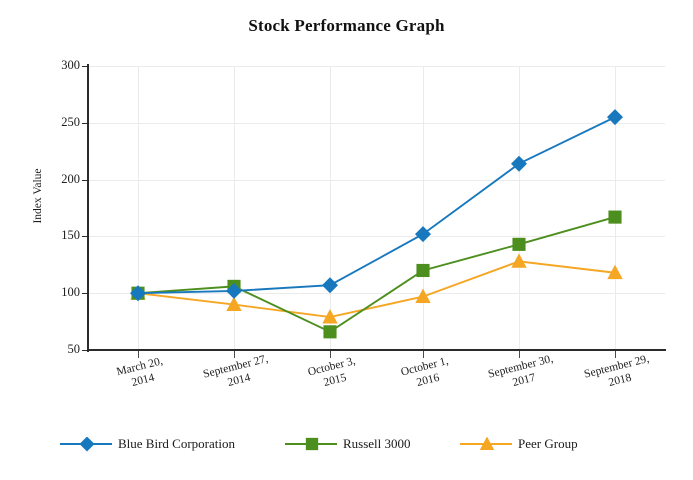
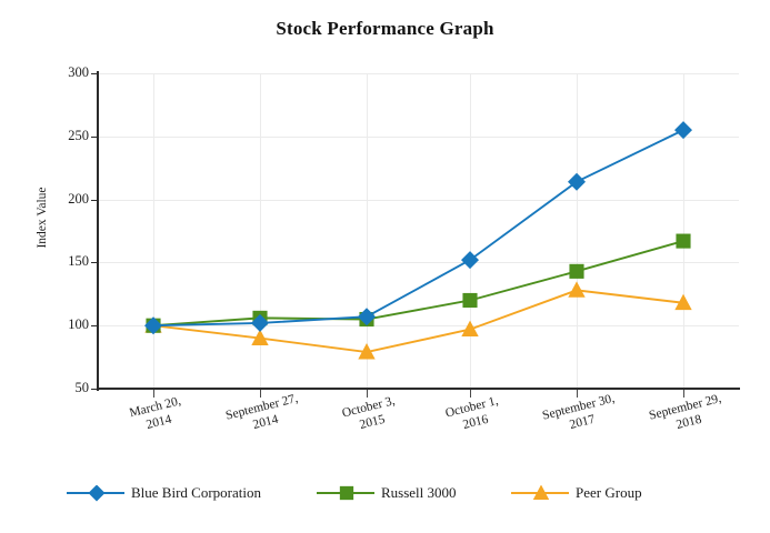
Russell 3000/October 3, 2015: 66 -> 105
